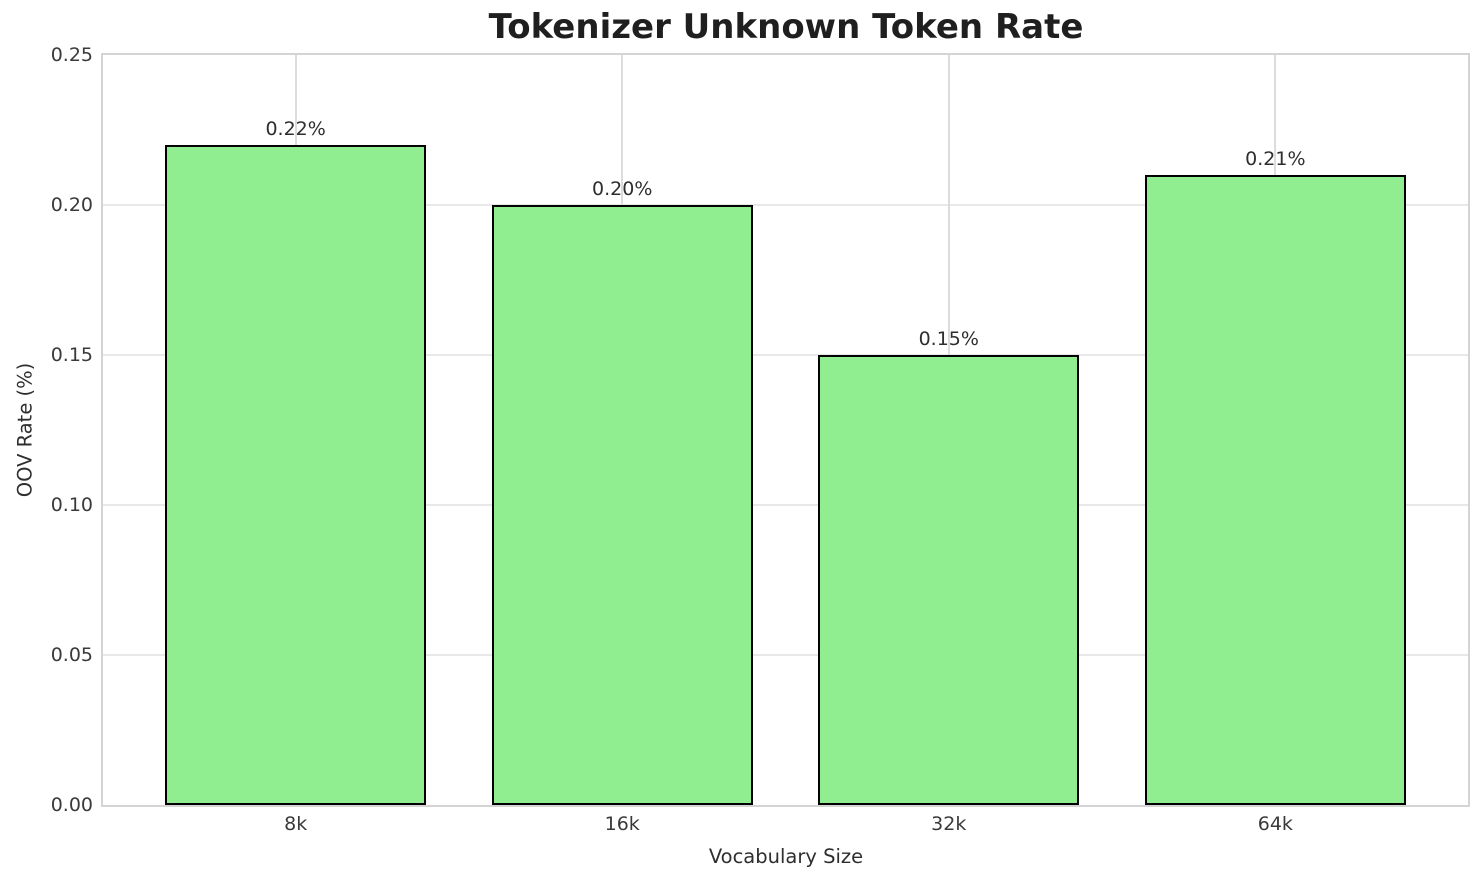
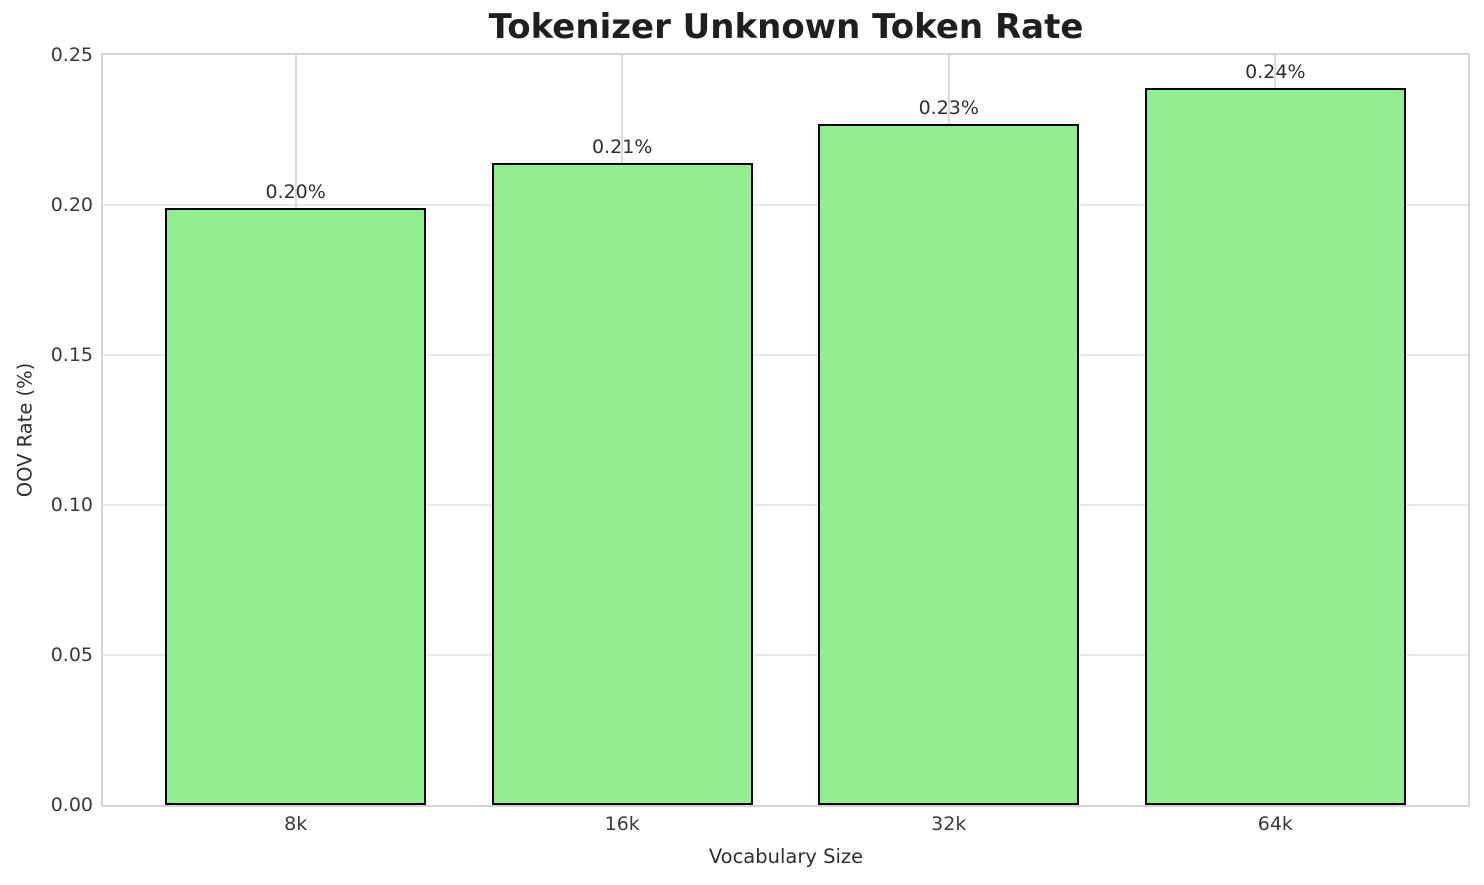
8k: 0.22% -> 0.20%
16k: 0.20% -> 0.21%
32k: 0.15% -> 0.23%
64k: 0.21% -> 0.24%
